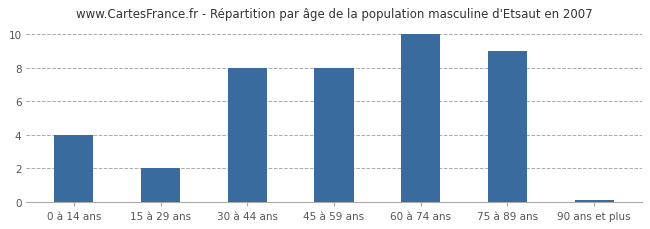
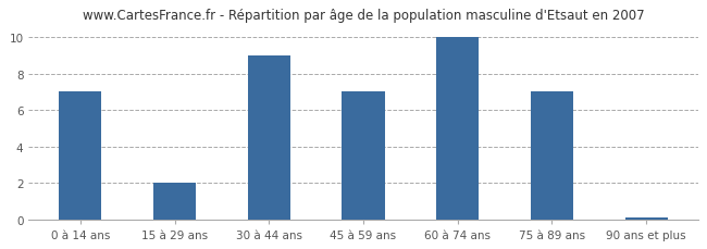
0 à 14 ans: 4.0 -> 7.0
30 à 44 ans: 8.0 -> 9.0
45 à 59 ans: 8.0 -> 7.0
75 à 89 ans: 9.0 -> 7.0
